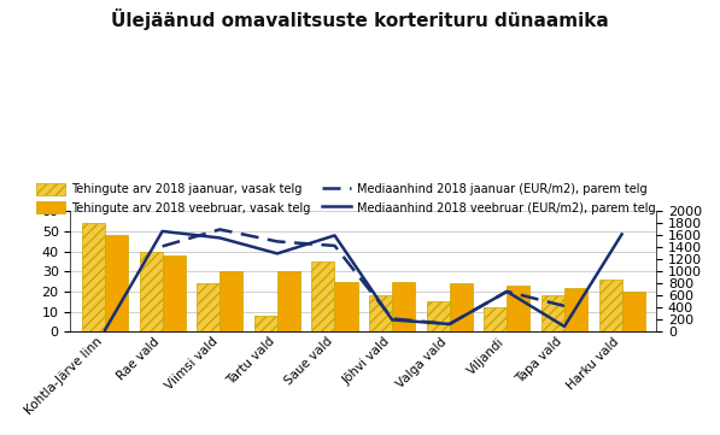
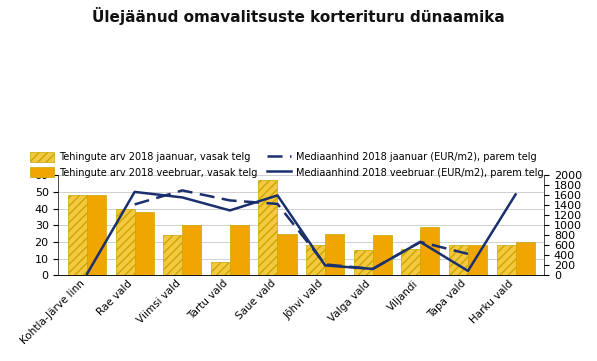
Tehingute arv 2018 jaanuar, vasak telg/Kohtla-Järve linn: 54 -> 48
Tehingute arv 2018 jaanuar, vasak telg/Saue vald: 35 -> 57
Tehingute arv 2018 jaanuar, vasak telg/Viljandi: 12 -> 16
Tehingute arv 2018 veebruar, vasak telg/Viljandi: 23 -> 29
Tehingute arv 2018 veebruar, vasak telg/Tapa vald: 22 -> 18
Tehingute arv 2018 jaanuar, vasak telg/Harku vald: 26 -> 18
